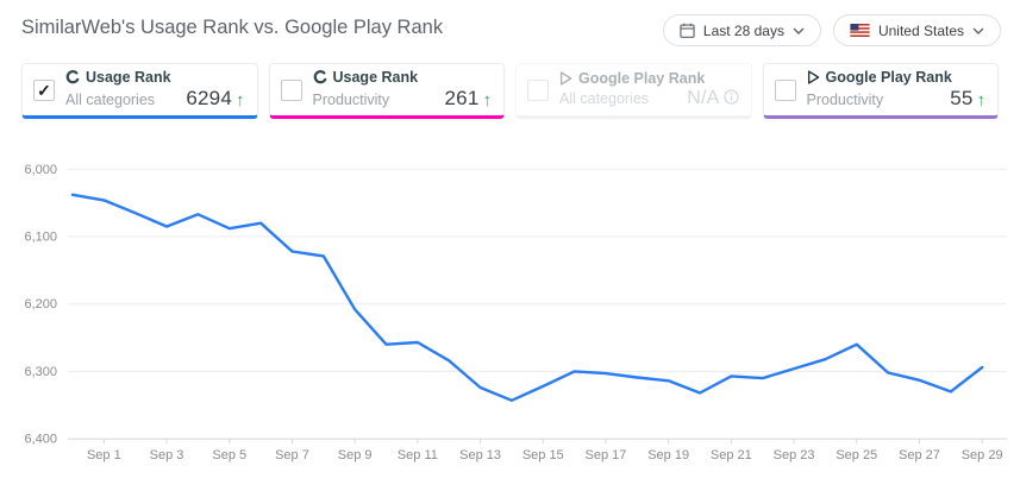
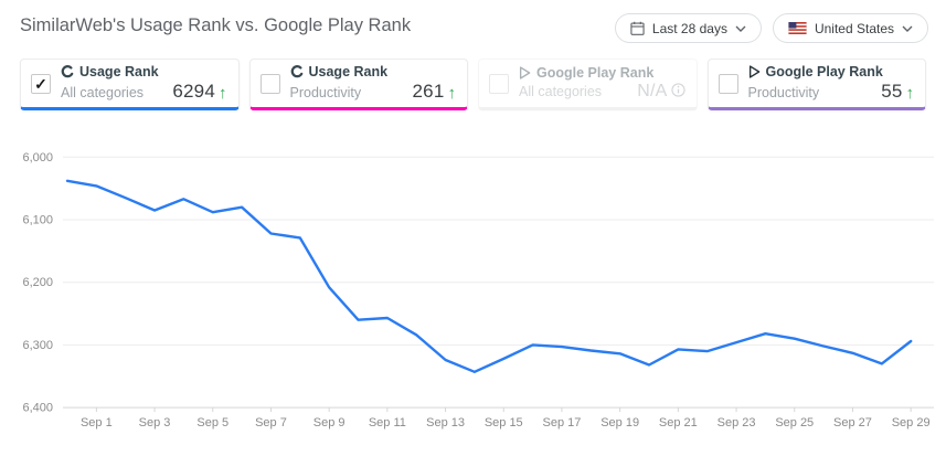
Sep 25: 6260 -> 6290
